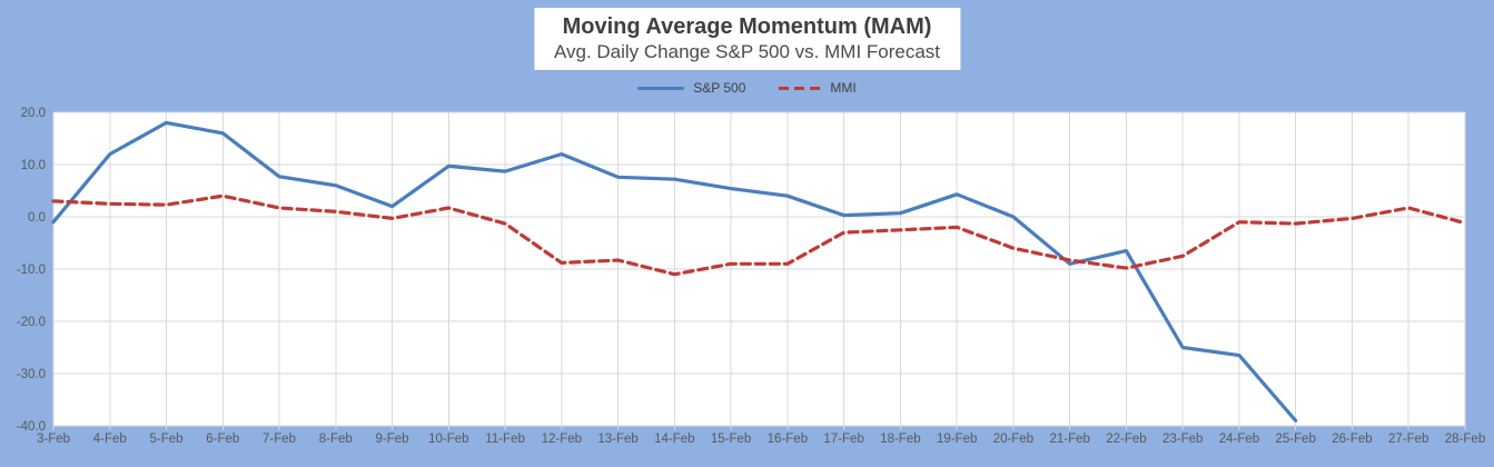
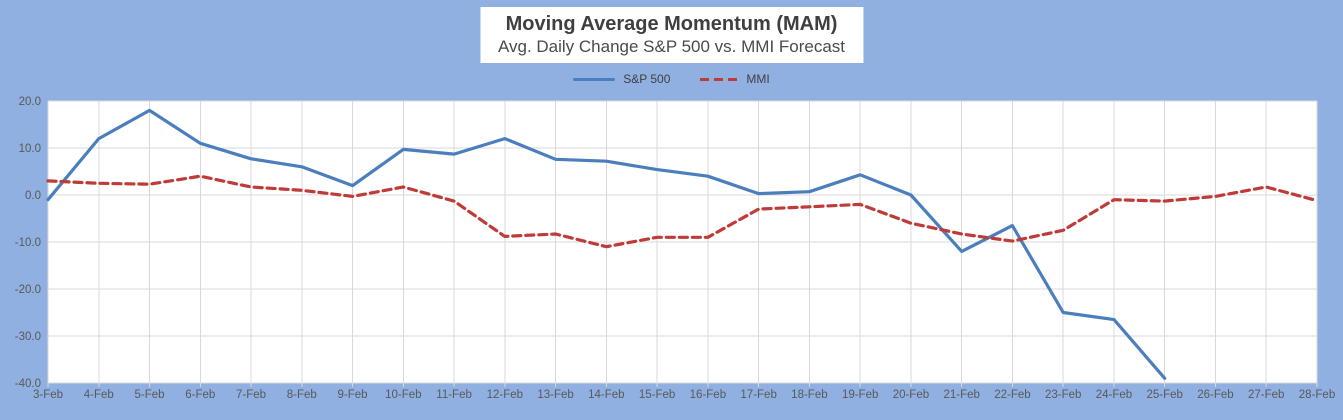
S&P 500/6-Feb: 16 -> 11
S&P 500/21-Feb: -9 -> -12
